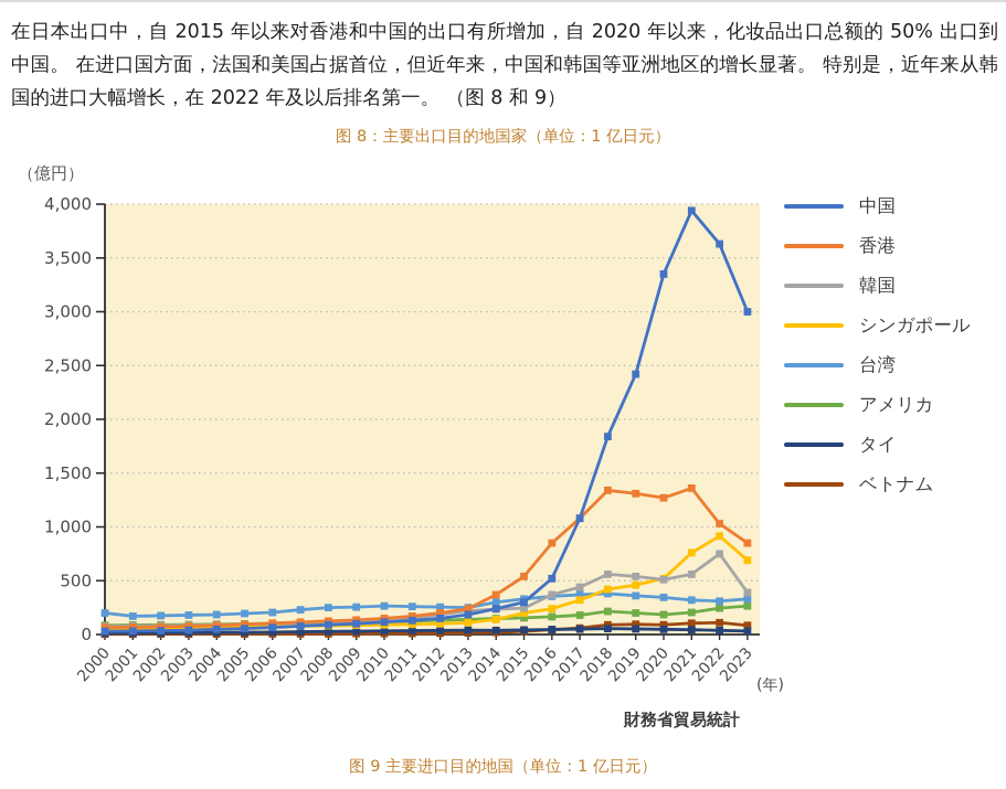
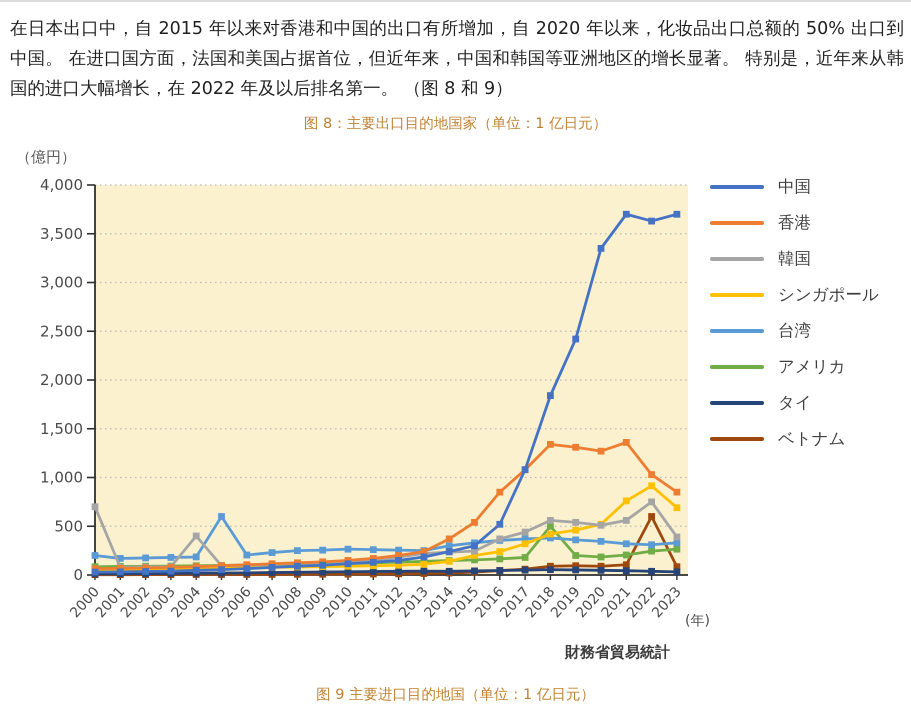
韓国/2000: 100 -> 700
韓国/2004: 100 -> 400
台湾/2005: 200 -> 600
アメリカ/2018: 200 -> 500
中国/2021: 3900 -> 3700
ベトナム/2022: 100 -> 600
中国/2023: 3000 -> 3700
